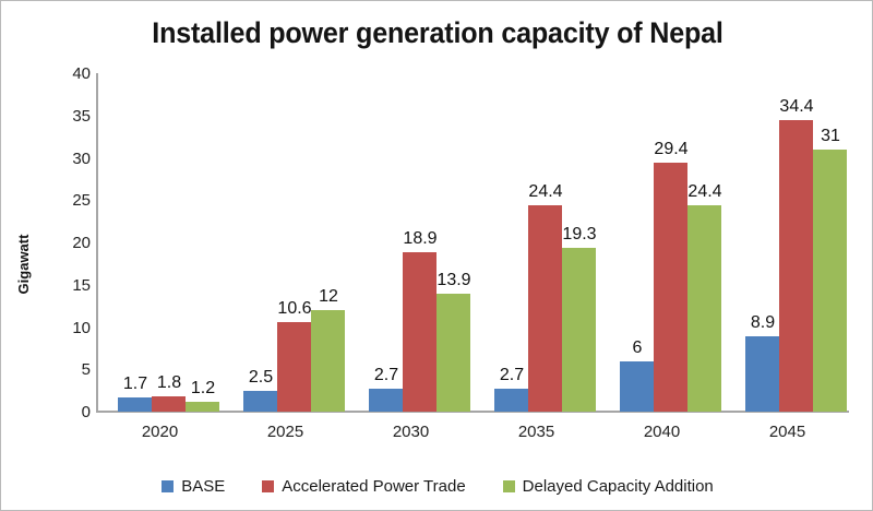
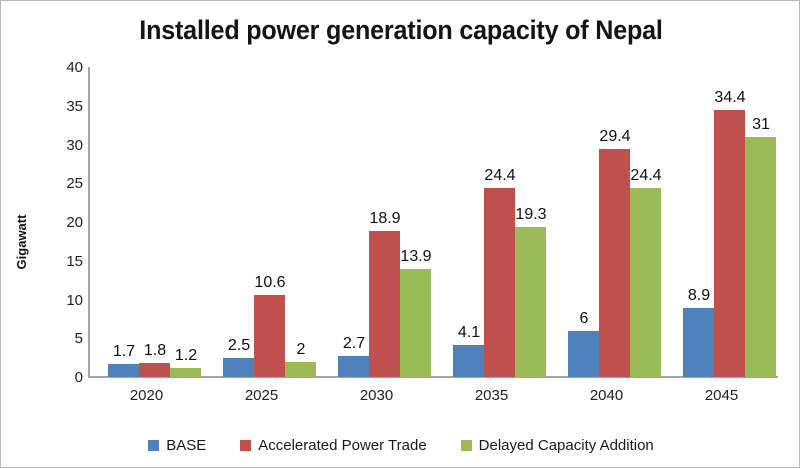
Delayed Capacity Addition/2025: 12 -> 2
BASE/2035: 2.7 -> 4.1
